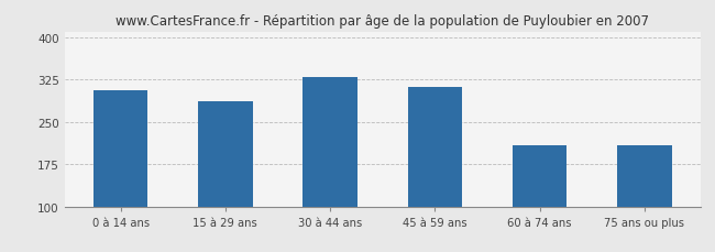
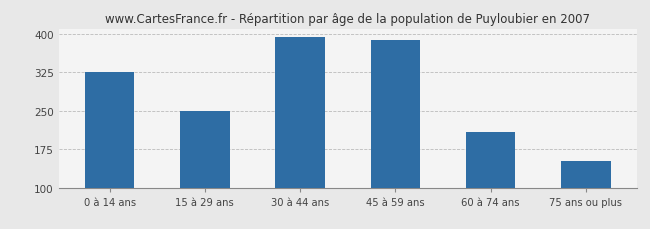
0 à 14 ans: 306 -> 325
15 à 29 ans: 286 -> 250
30 à 44 ans: 330 -> 395
45 à 59 ans: 312 -> 388
75 ans ou plus: 208 -> 152
